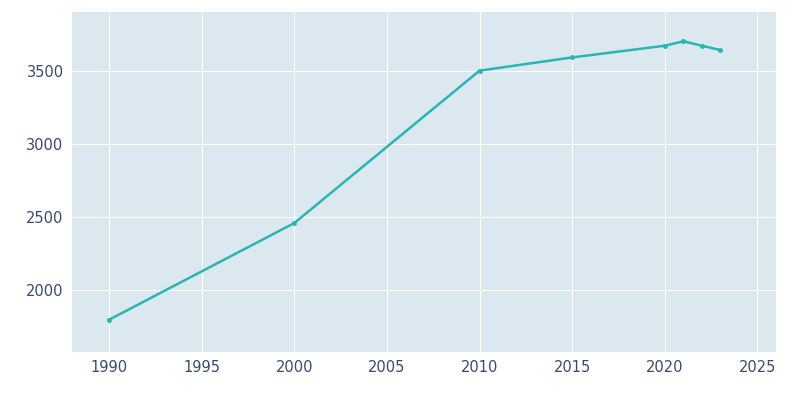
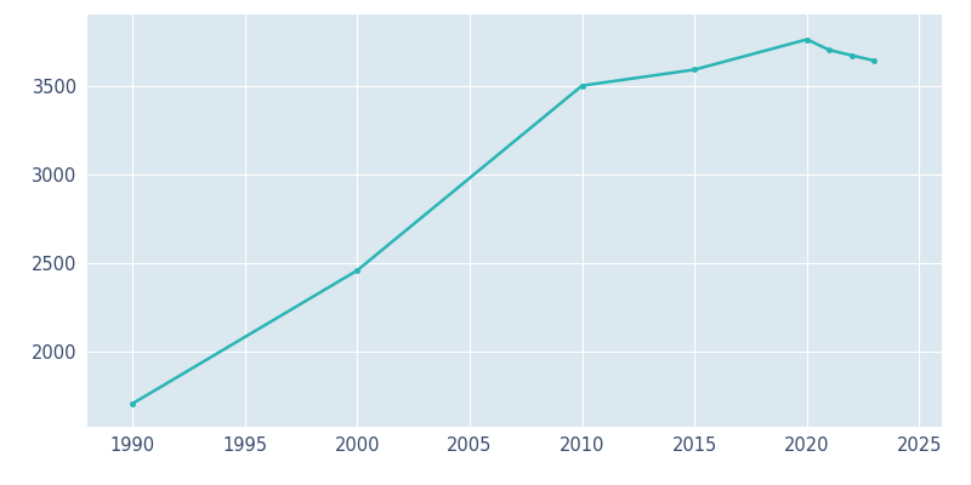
1990: 1800 -> 1710
2020: 3670 -> 3760
